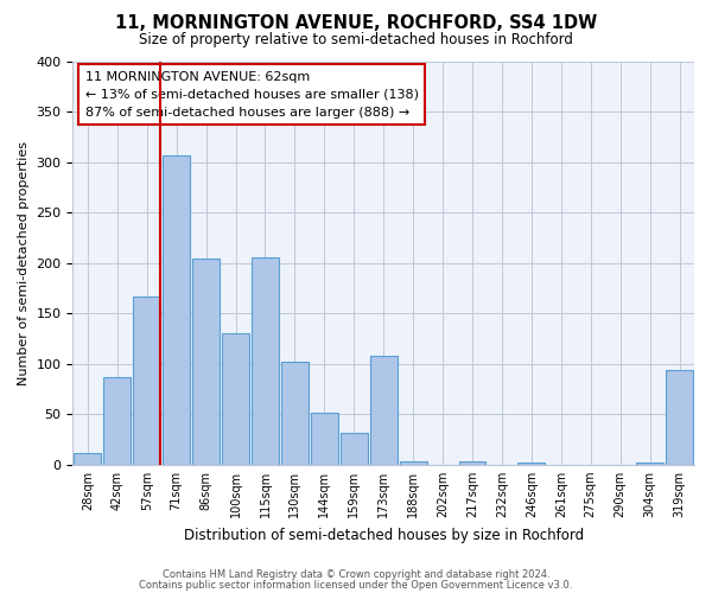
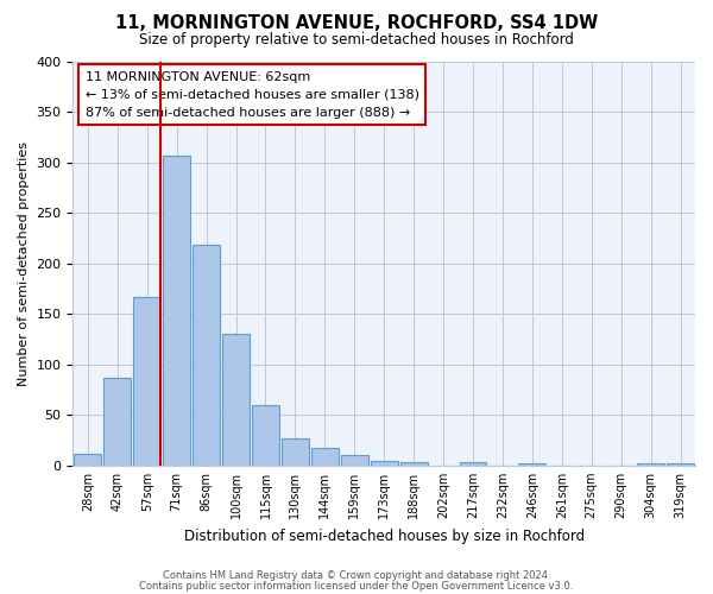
86sqm: 204 -> 218
115sqm: 206 -> 60
130sqm: 102 -> 27
144sqm: 52 -> 17
159sqm: 32 -> 10
173sqm: 108 -> 4
319sqm: 94 -> 2
